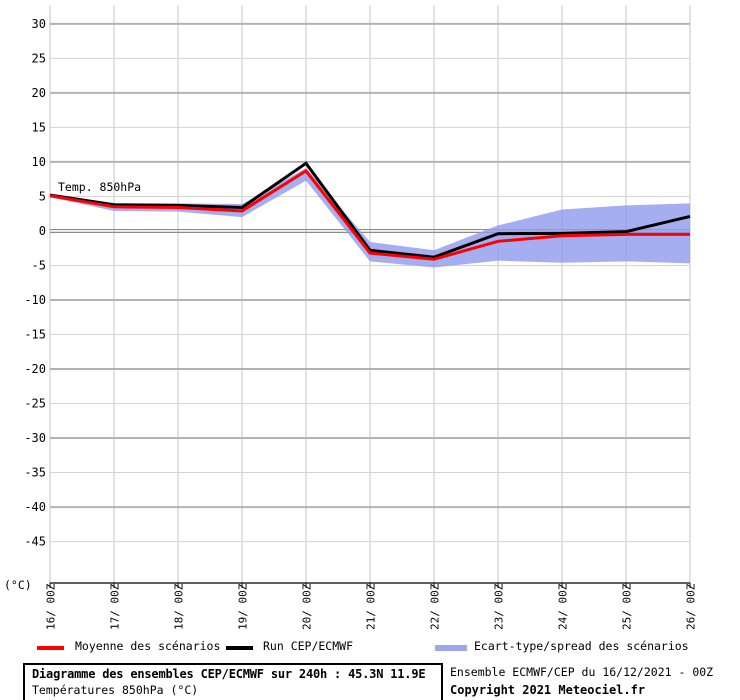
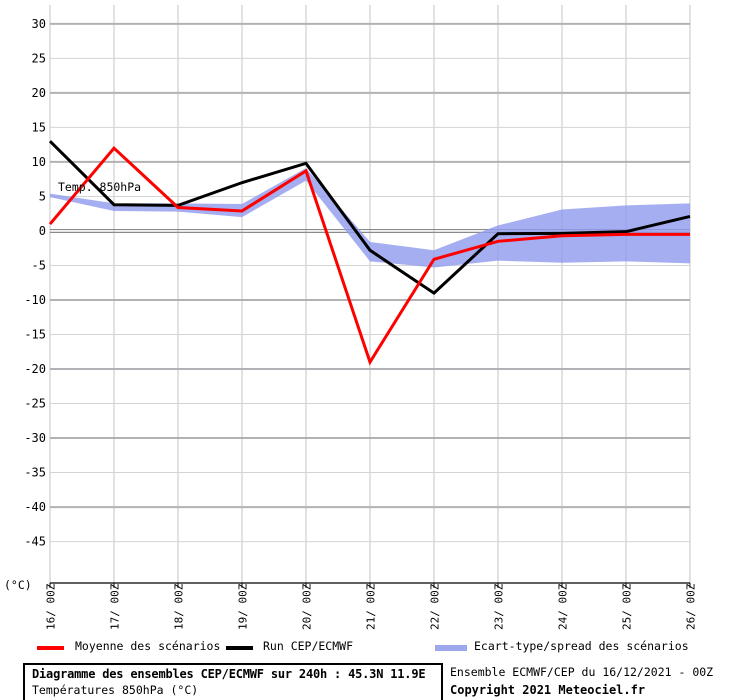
Run CEP/ECMWF/16/ 00Z: 5 -> 13
Moyenne des scénarios/16/ 00Z: 5 -> 1
Moyenne des scénarios/17/ 00Z: 4 -> 12
Run CEP/ECMWF/19/ 00Z: 3 -> 7
Moyenne des scénarios/21/ 00Z: -3 -> -19
Run CEP/ECMWF/22/ 00Z: -4 -> -9
